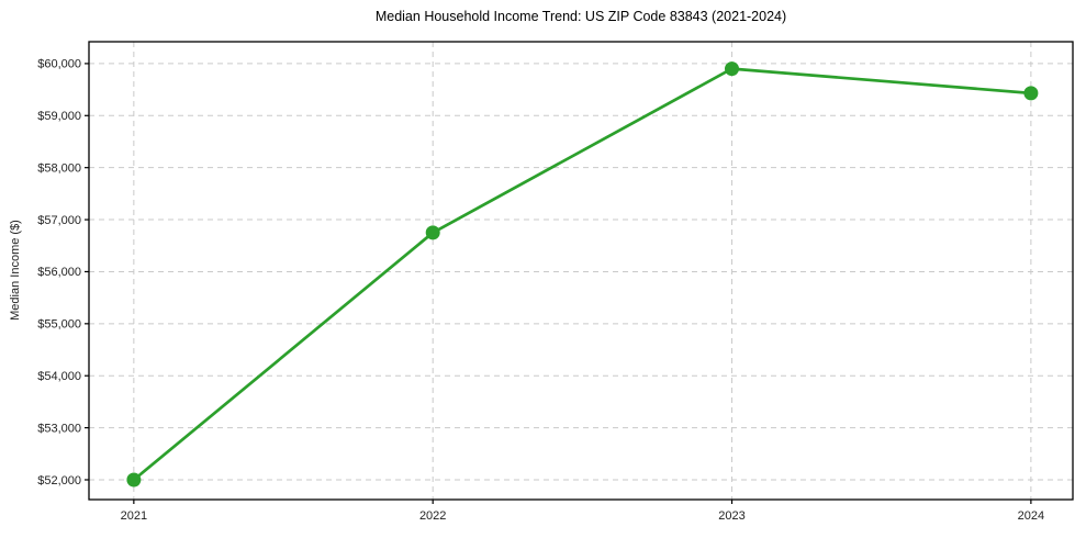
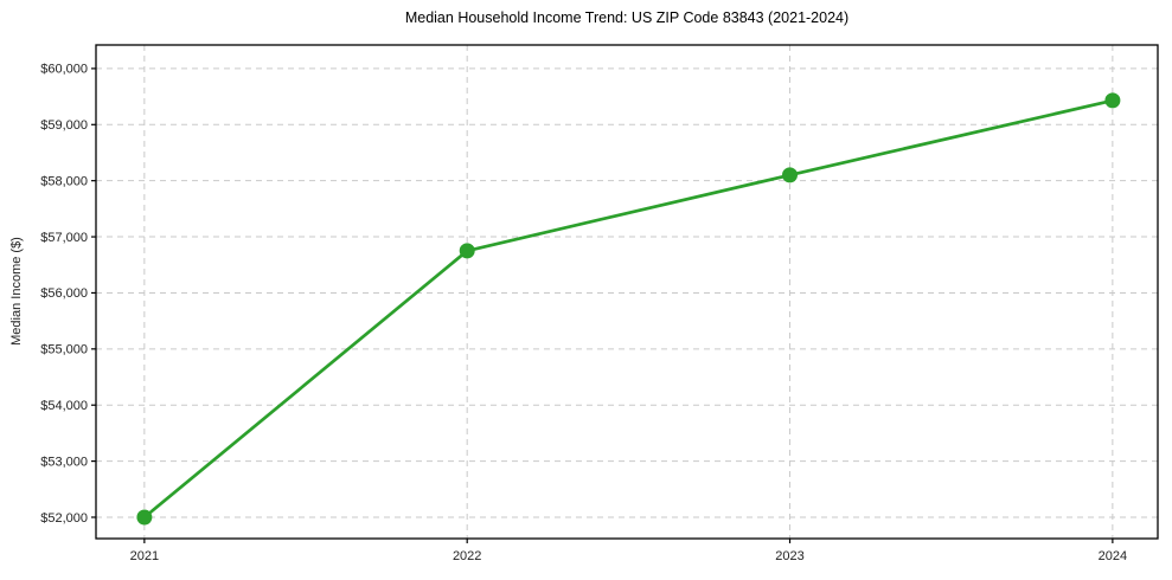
2023: $59900 -> $58100
